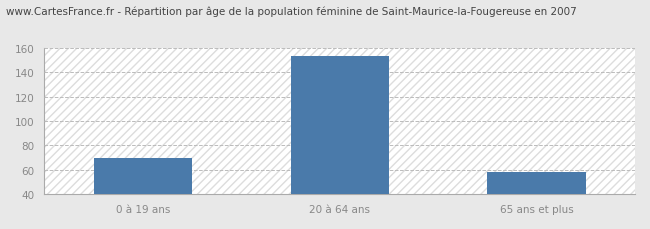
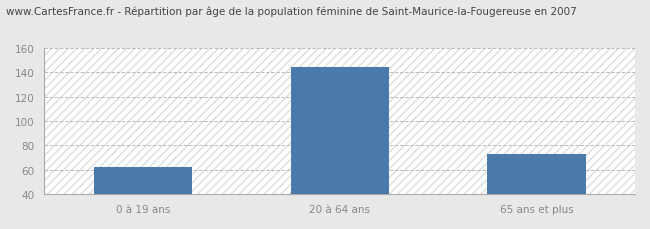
0 à 19 ans: 70 -> 62
20 à 64 ans: 153 -> 144
65 ans et plus: 58 -> 73
